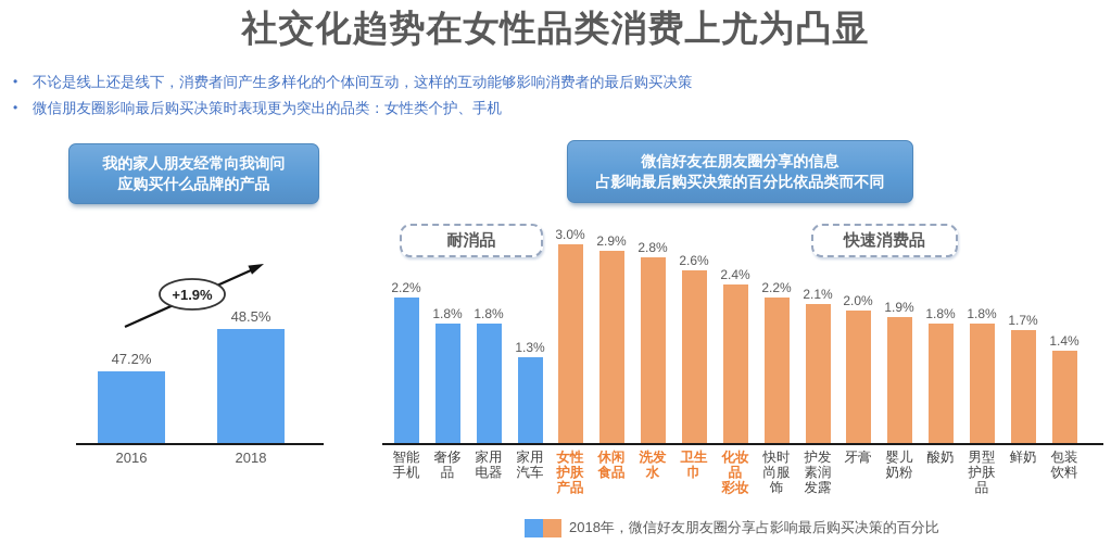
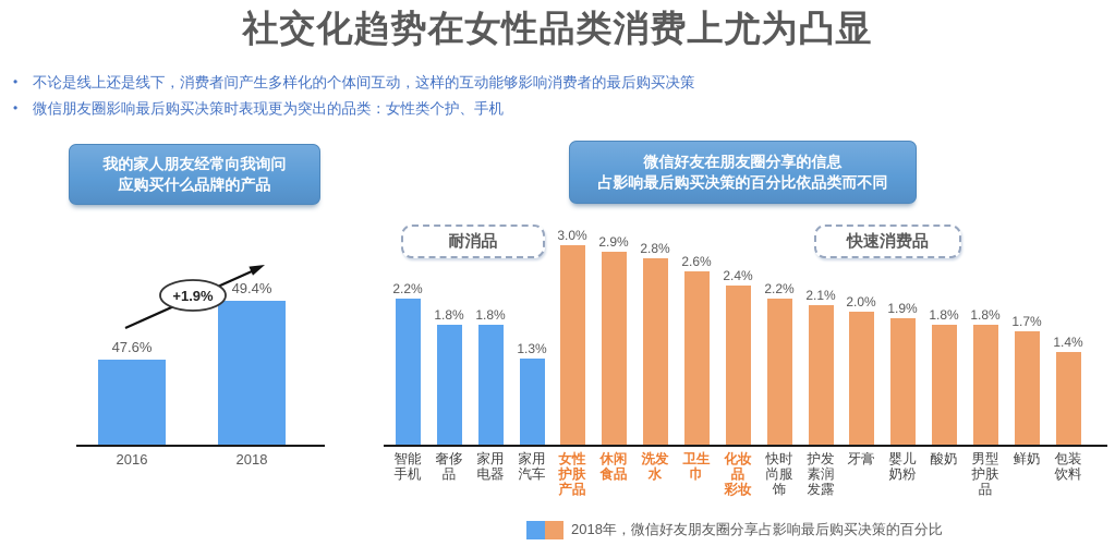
我的家人朋友经常向我询问应购买什么品牌的产品/2016: 47.2% -> 47.6%
我的家人朋友经常向我询问应购买什么品牌的产品/2018: 48.5% -> 49.4%
